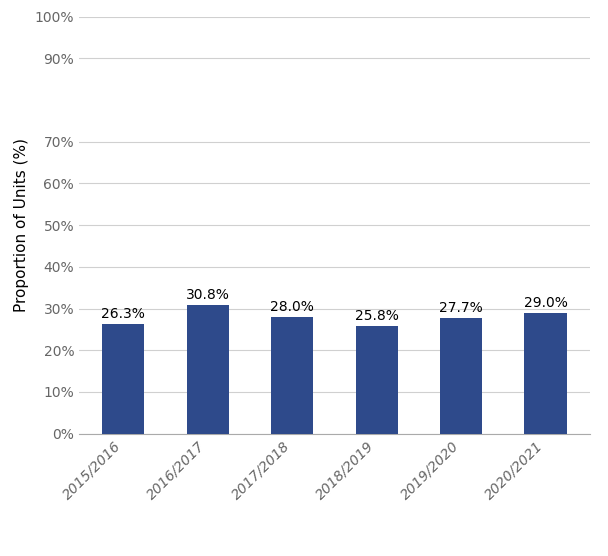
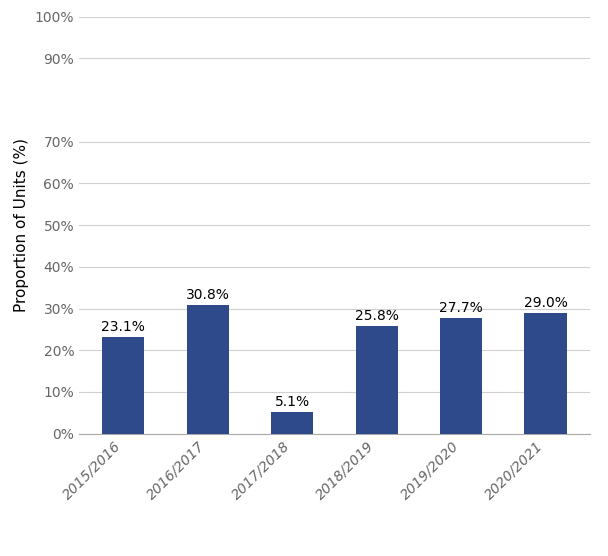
2015/2016: 26.3% -> 23.1%
2017/2018: 28.0% -> 5.1%
